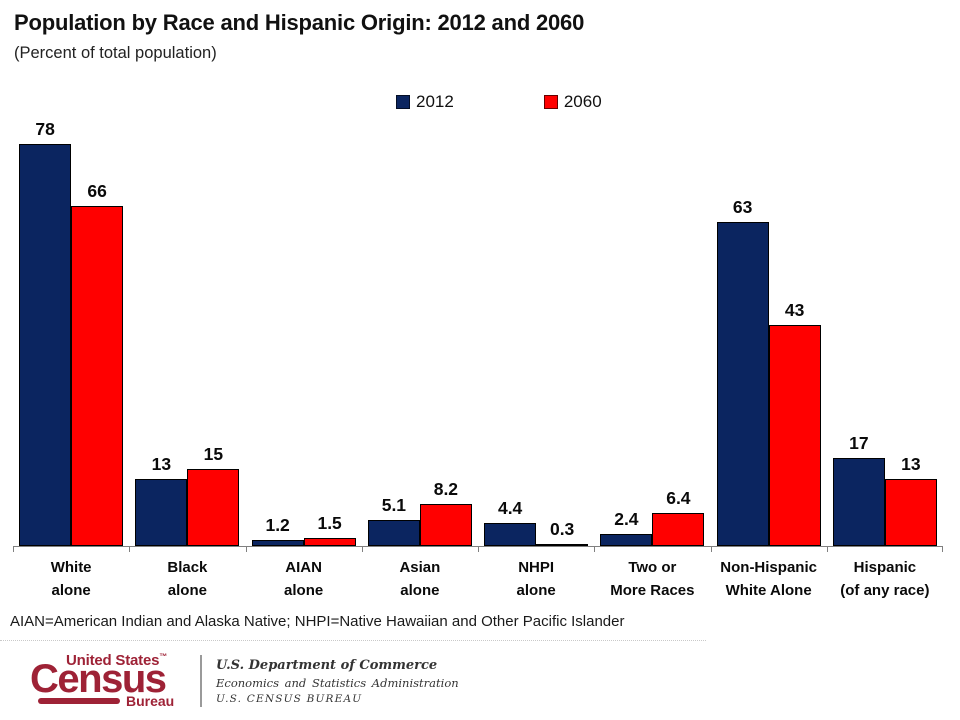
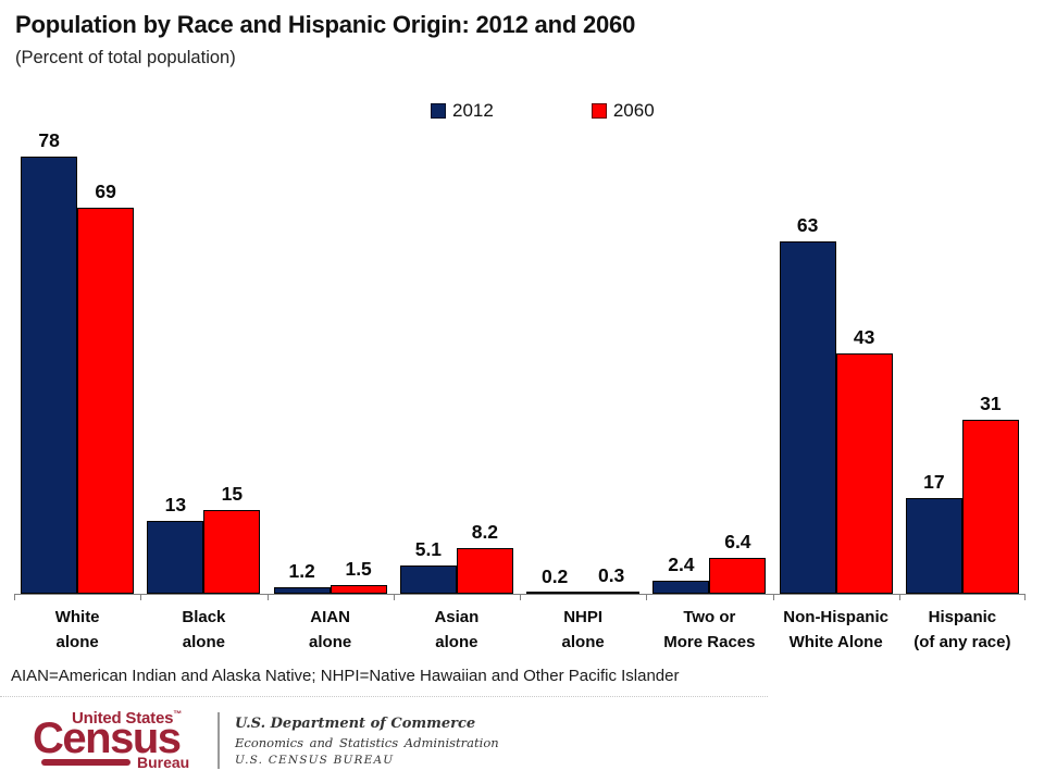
2060/White alone: 66 -> 69
2012/NHPI alone: 4.4 -> 0.2
2060/Hispanic (of any race): 13 -> 31
